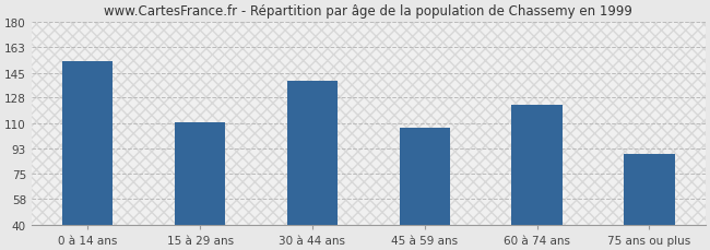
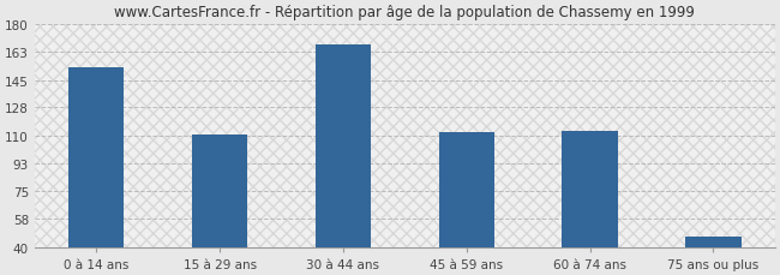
30 à 44 ans: 139 -> 167
45 à 59 ans: 107 -> 112
60 à 74 ans: 123 -> 113
75 ans ou plus: 89 -> 47
